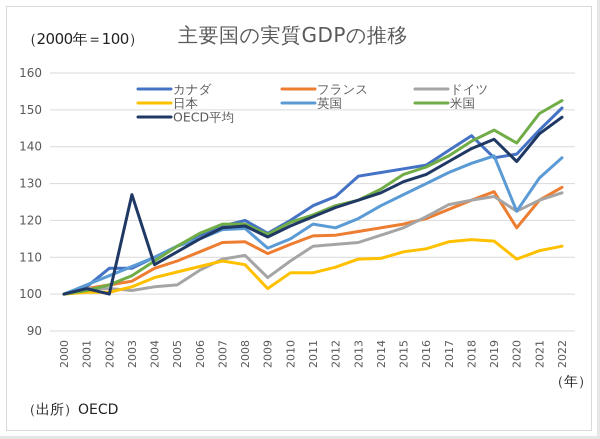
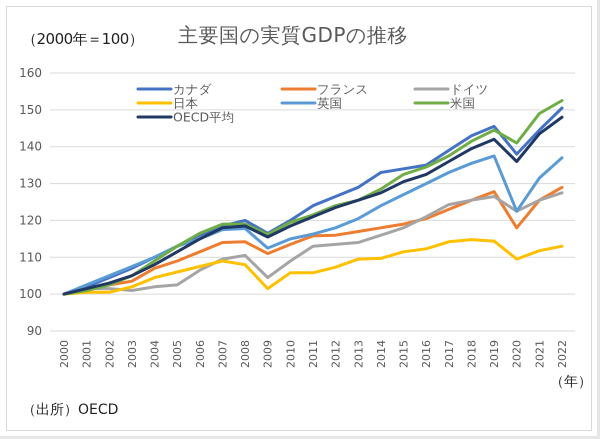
カナダ/2002: 107 -> 104
OECD平均/2002: 100 -> 103
OECD平均/2003: 127 -> 105
英国/2011: 119 -> 116
カナダ/2013: 132 -> 129
カナダ/2019: 137 -> 146
